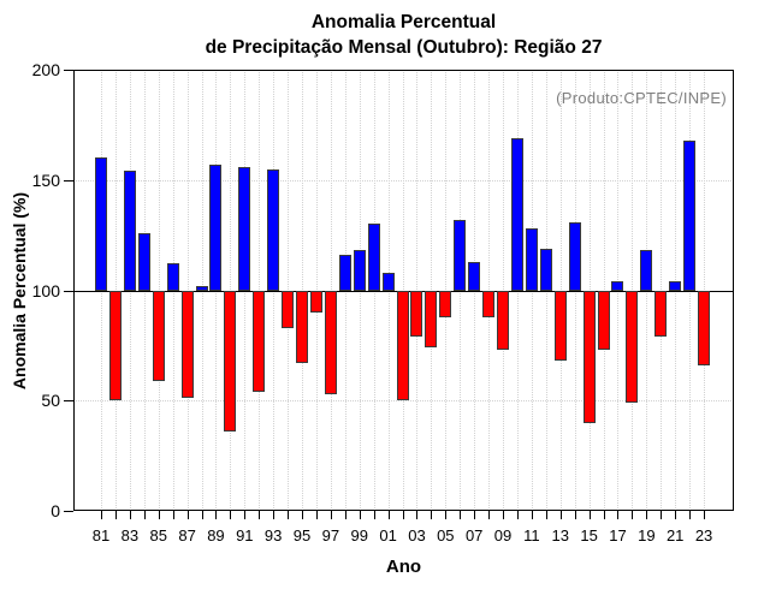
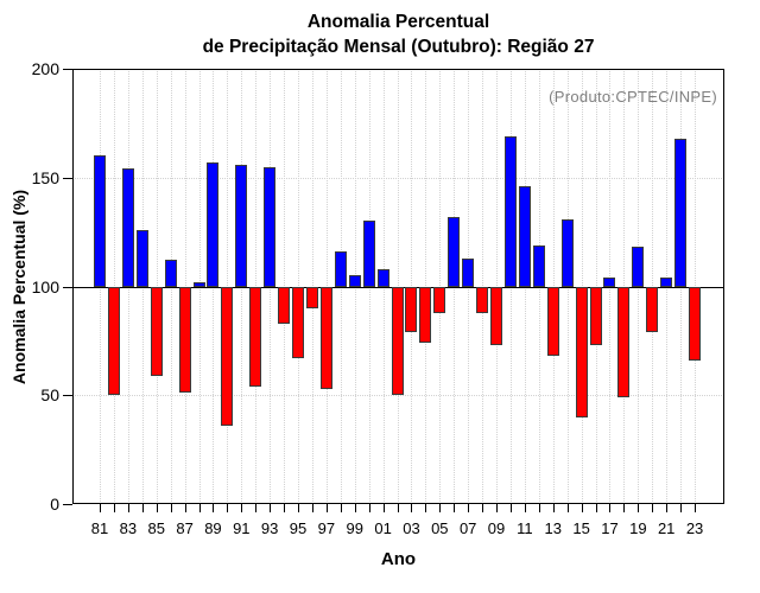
99: 118 -> 105
11: 128 -> 146
